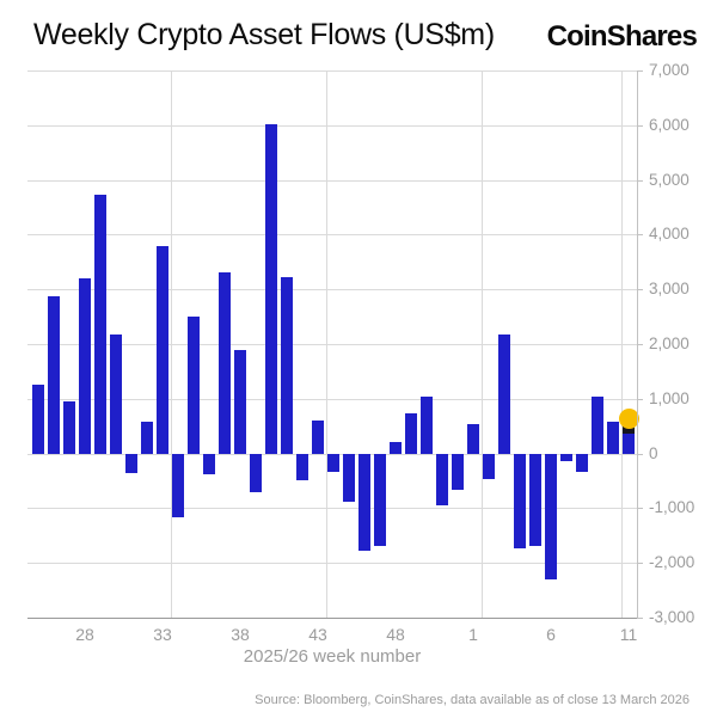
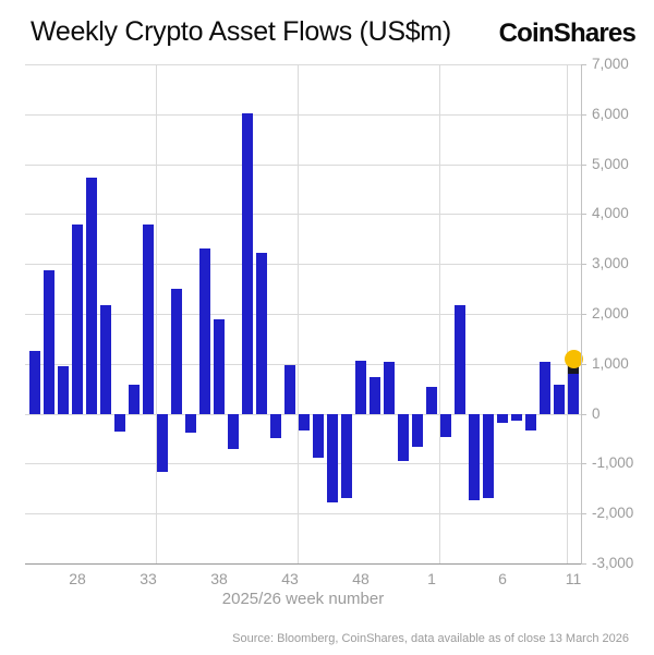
28: 3200 -> 3800
43: 600 -> 1000
48: 200 -> 1100
6: -2300 -> -200
11: 600 -> 1000
